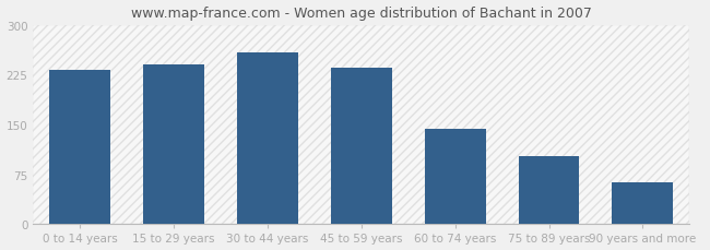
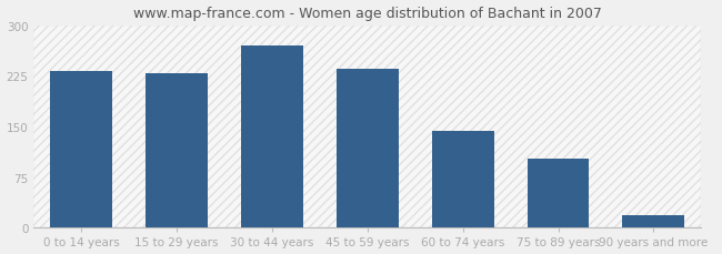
15 to 29 years: 240 -> 229
30 to 44 years: 258 -> 271
90 years and more: 62 -> 18
